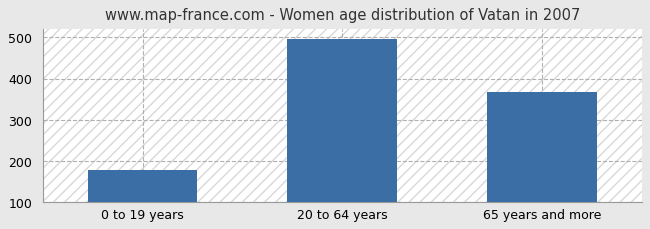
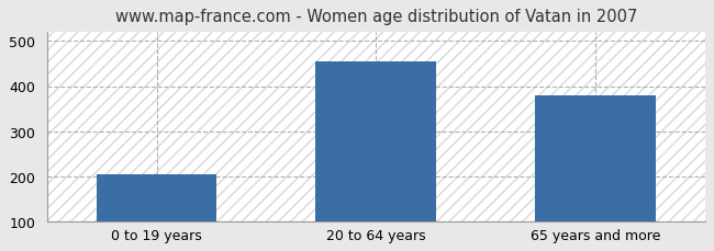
0 to 19 years: 178 -> 205
20 to 64 years: 495 -> 455
65 years and more: 367 -> 380
